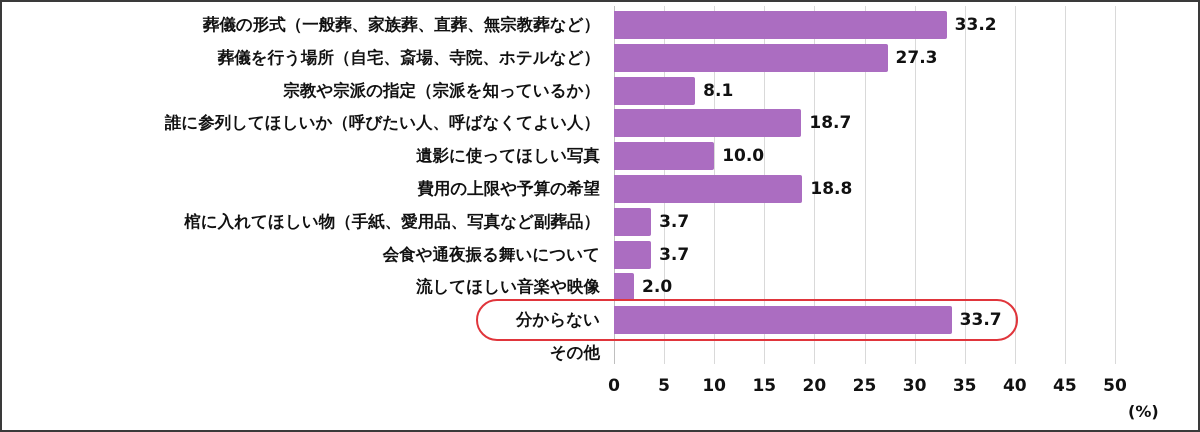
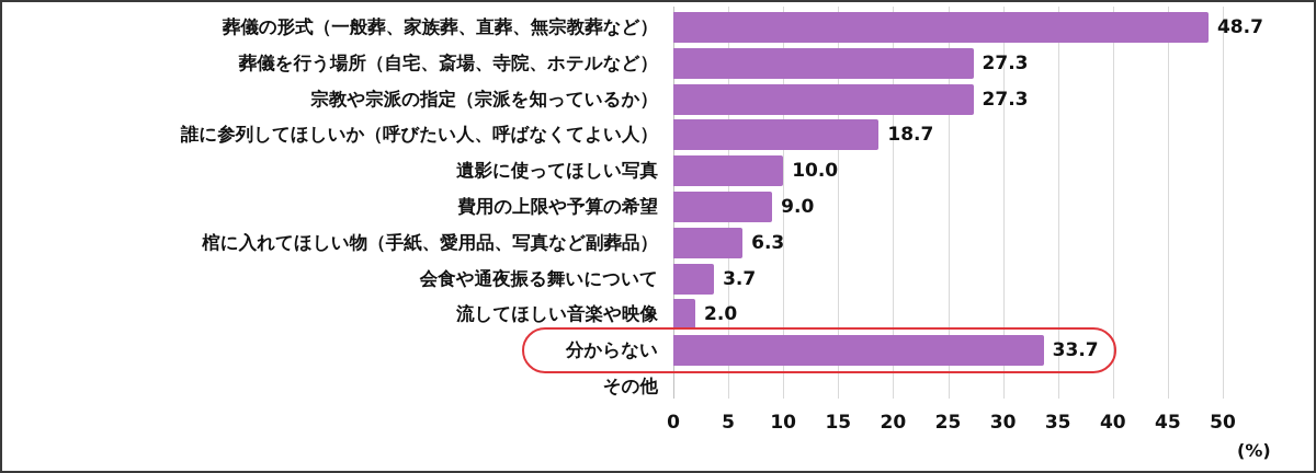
葬儀の形式（一般葬、家族葬、直葬、無宗教葬など）: 33.2 -> 48.7
宗教や宗派の指定（宗派を知っているか）: 8.1 -> 27.3
費用の上限や予算の希望: 18.8 -> 9.0
棺に入れてほしい物（手紙、愛用品、写真など副葬品）: 3.7 -> 6.3
